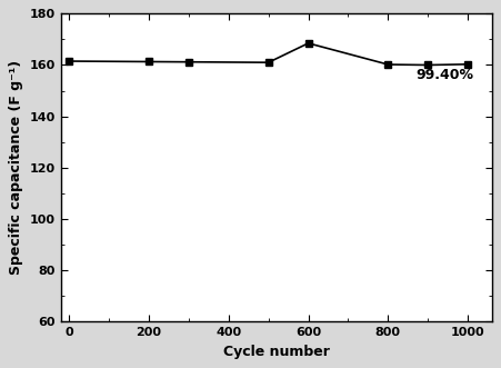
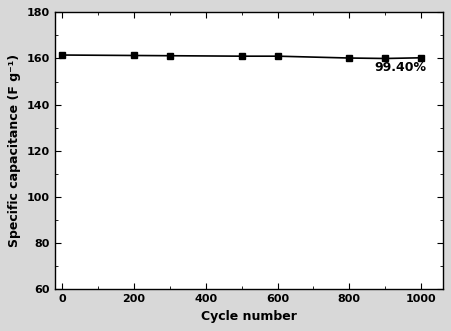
600: 168.5 -> 161.0
